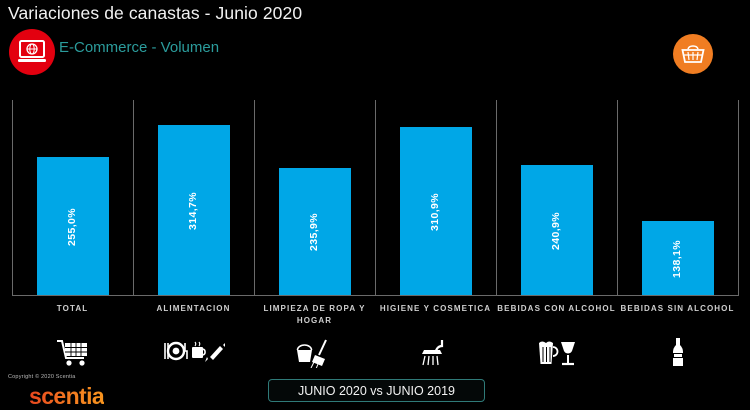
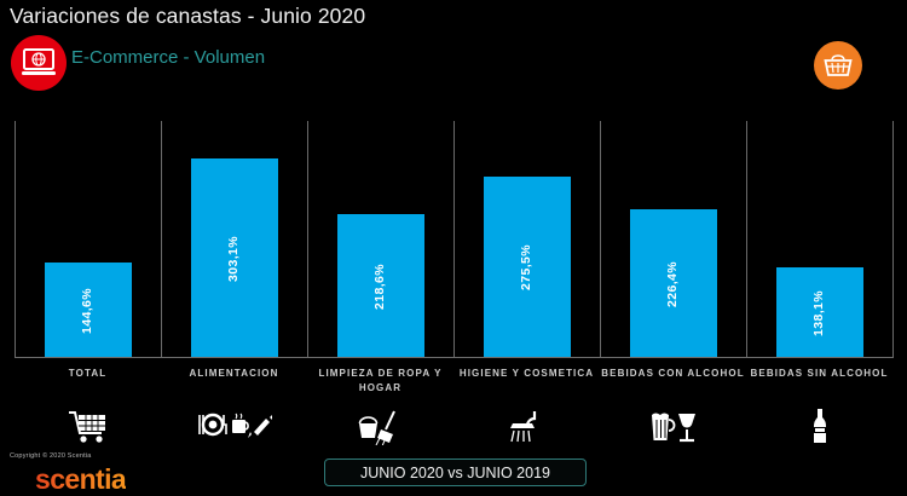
TOTAL: 255,0% -> 144,6%
ALIMENTACION: 314,7% -> 303,1%
LIMPIEZA DE ROPA Y HOGAR: 235,9% -> 218,6%
HIGIENE Y COSMETICA: 310,9% -> 275,5%
BEBIDAS CON ALCOHOL: 240,9% -> 226,4%
